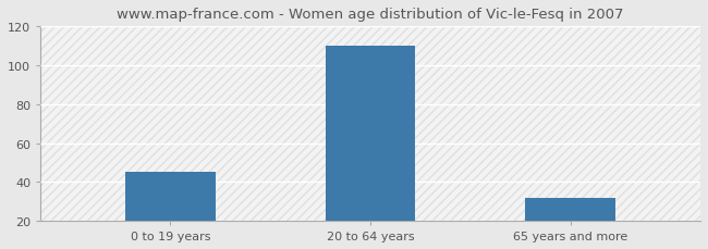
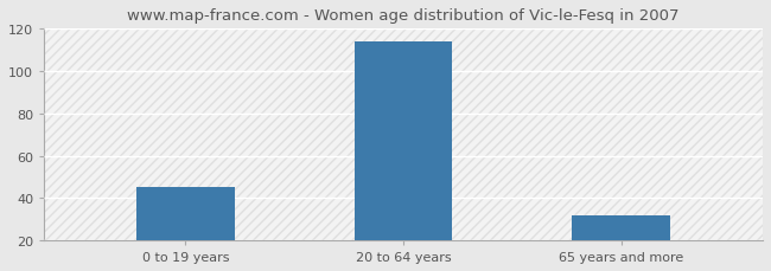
20 to 64 years: 110 -> 114
